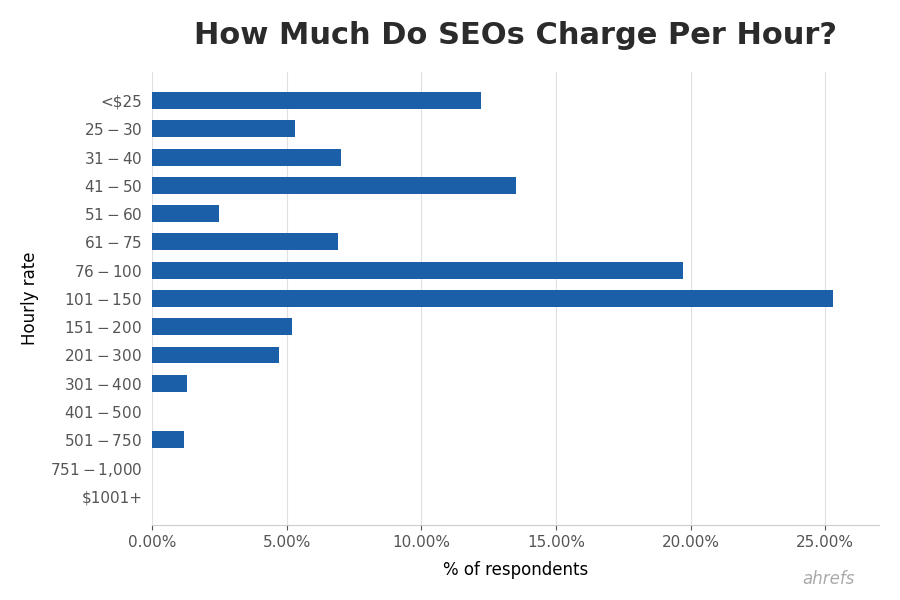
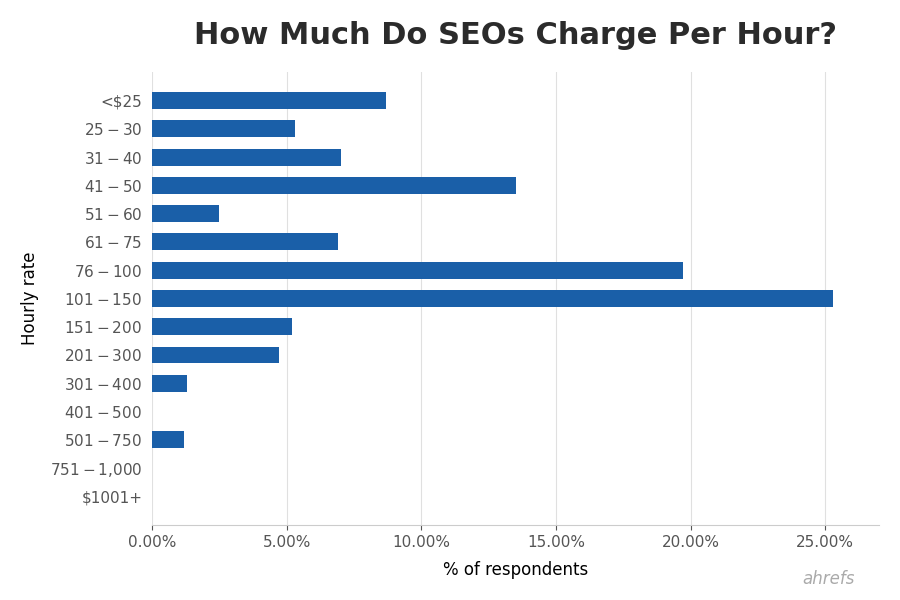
<$25: 12.2% -> 8.7%
